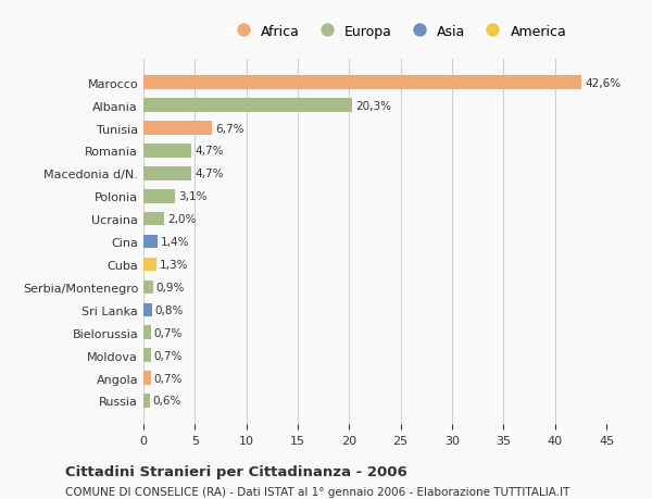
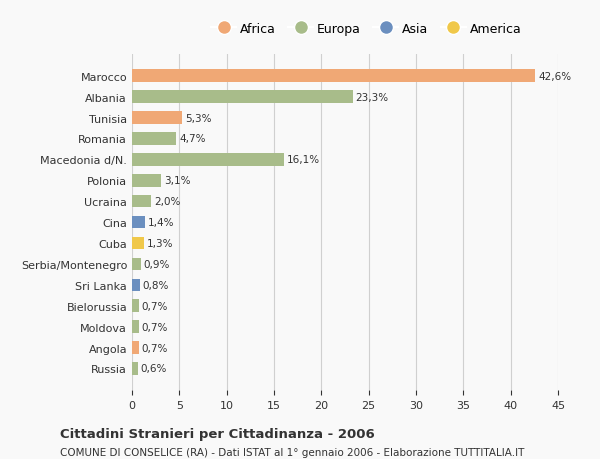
Albania: 20,3% -> 23,3%
Tunisia: 6,7% -> 5,3%
Macedonia d/N.: 4,7% -> 16,1%
